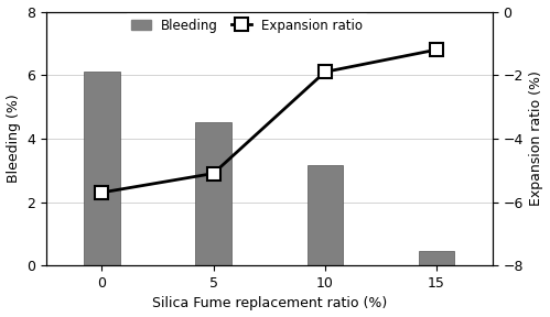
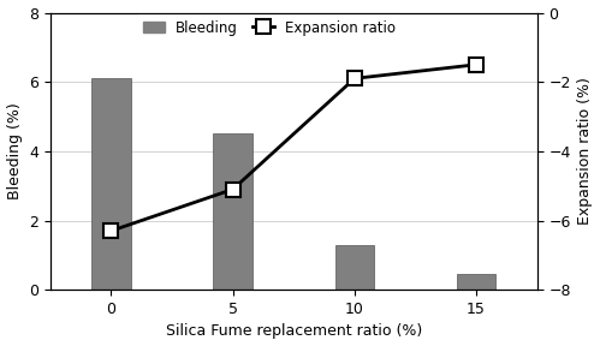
Expansion ratio/0: -5.7 -> -6.3
Bleeding/10: 3.15 -> 1.30
Expansion ratio/15: -1.2 -> -1.5
